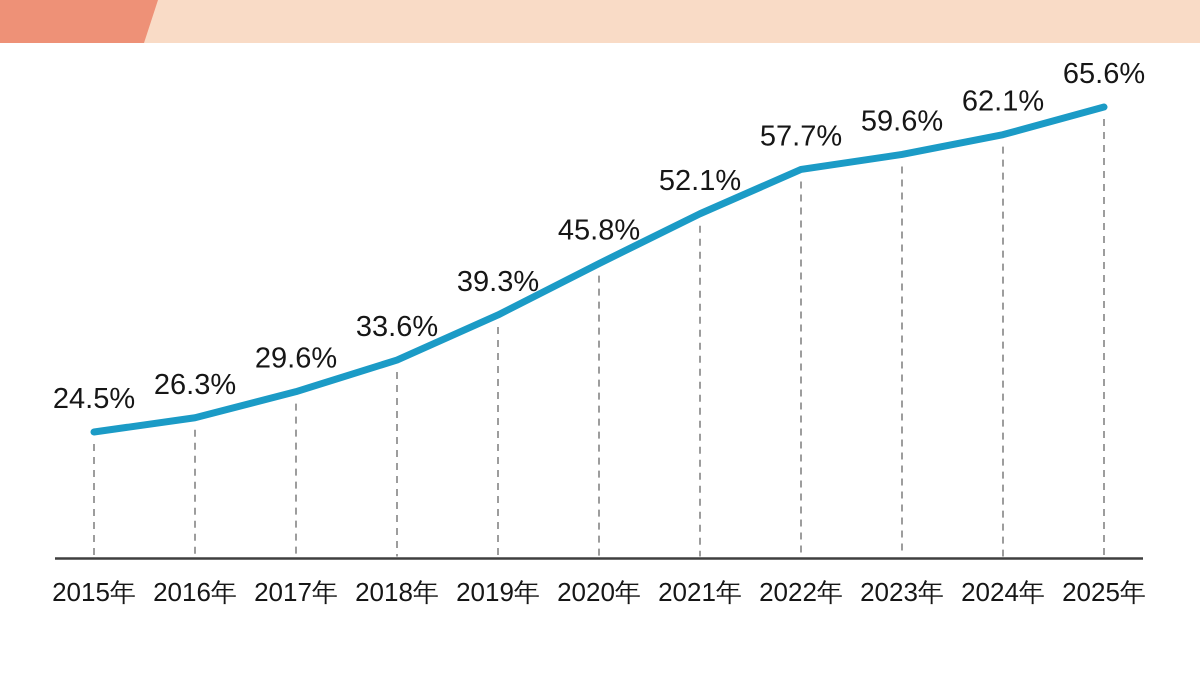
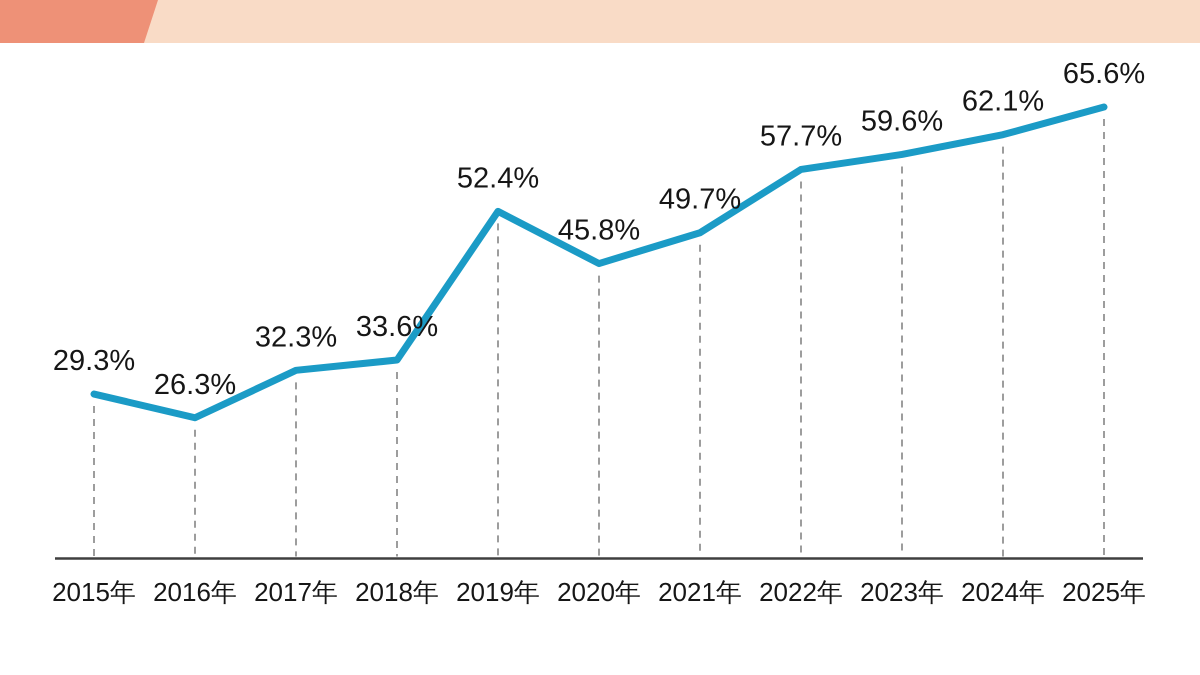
2015年: 24.5% -> 29.3%
2017年: 29.6% -> 32.3%
2019年: 39.3% -> 52.4%
2021年: 52.1% -> 49.7%
